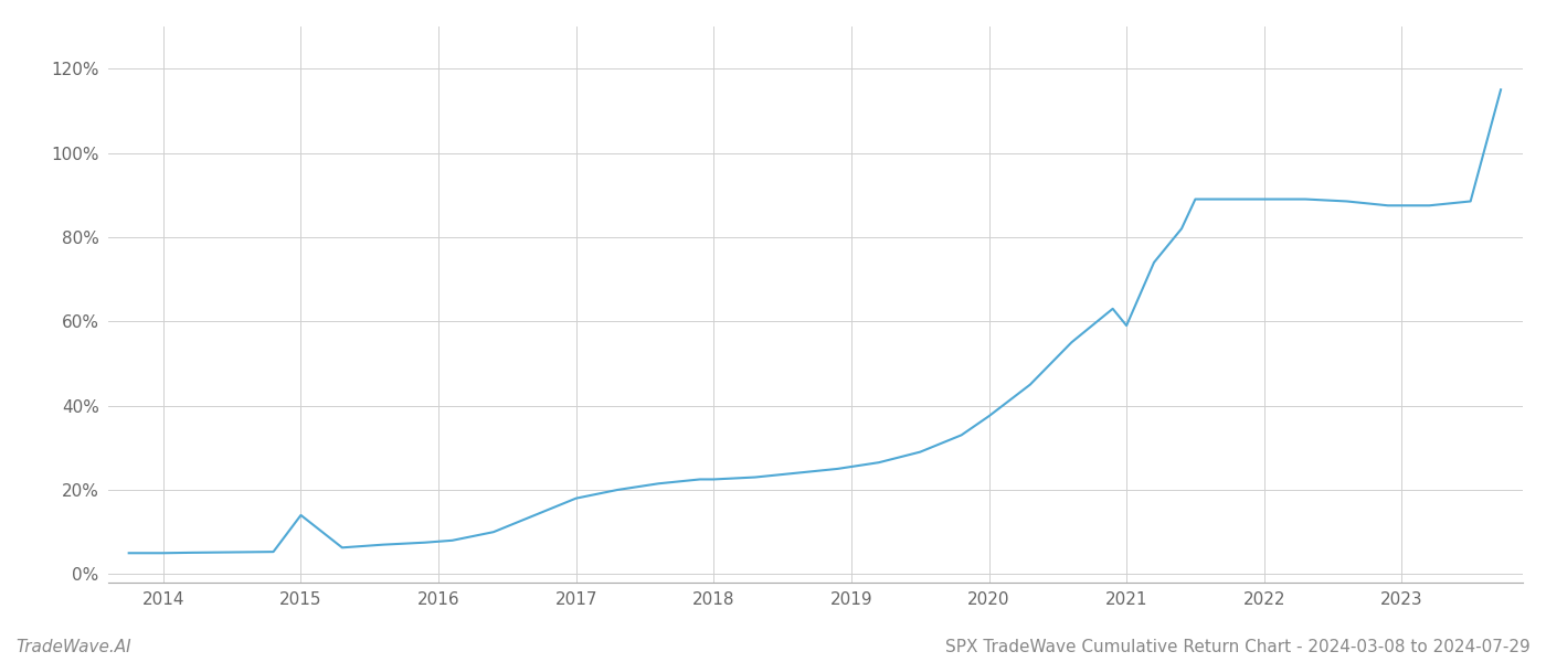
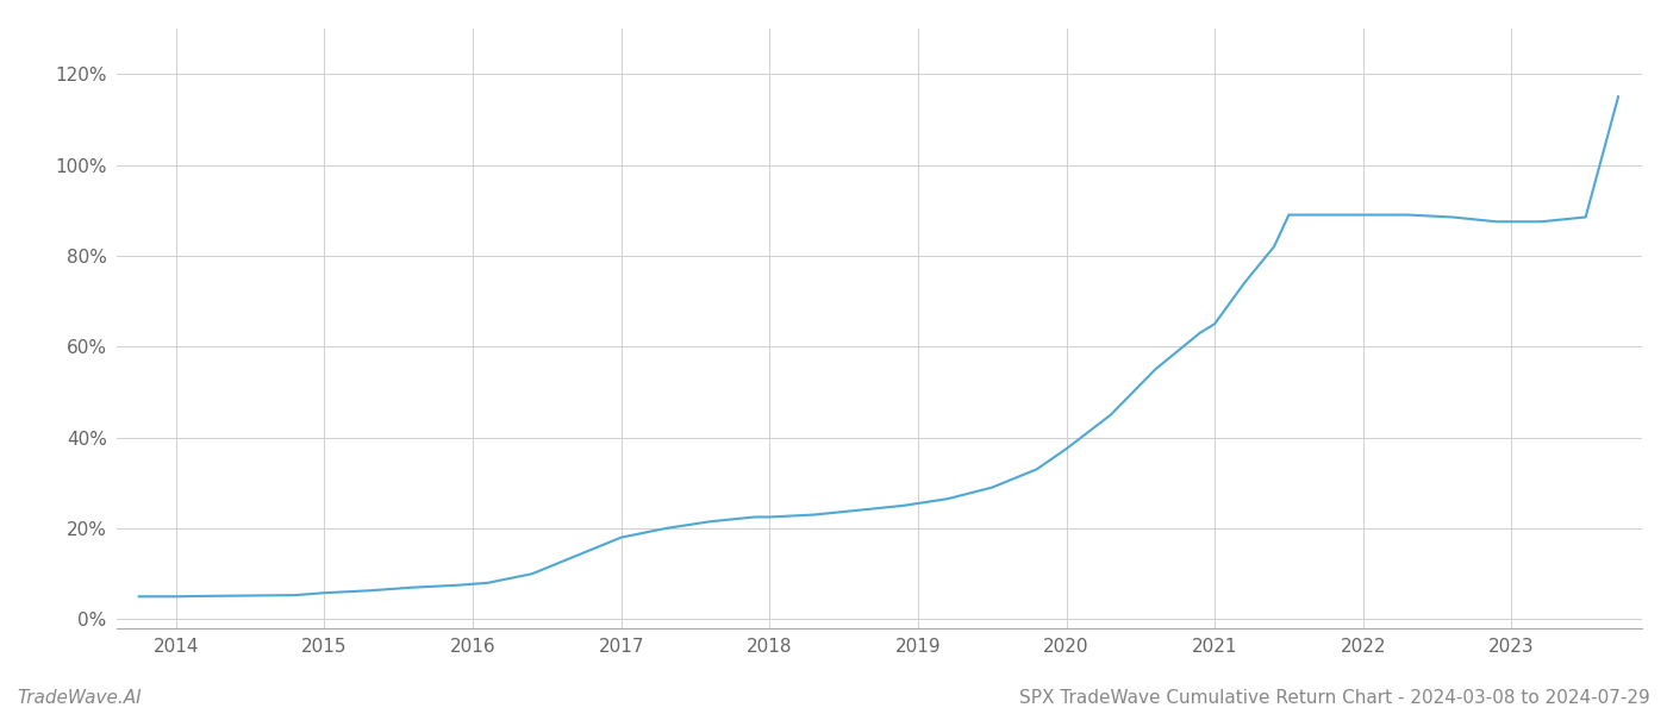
2015: 14.0% -> 5.8%
2021: 59.0% -> 65.0%
